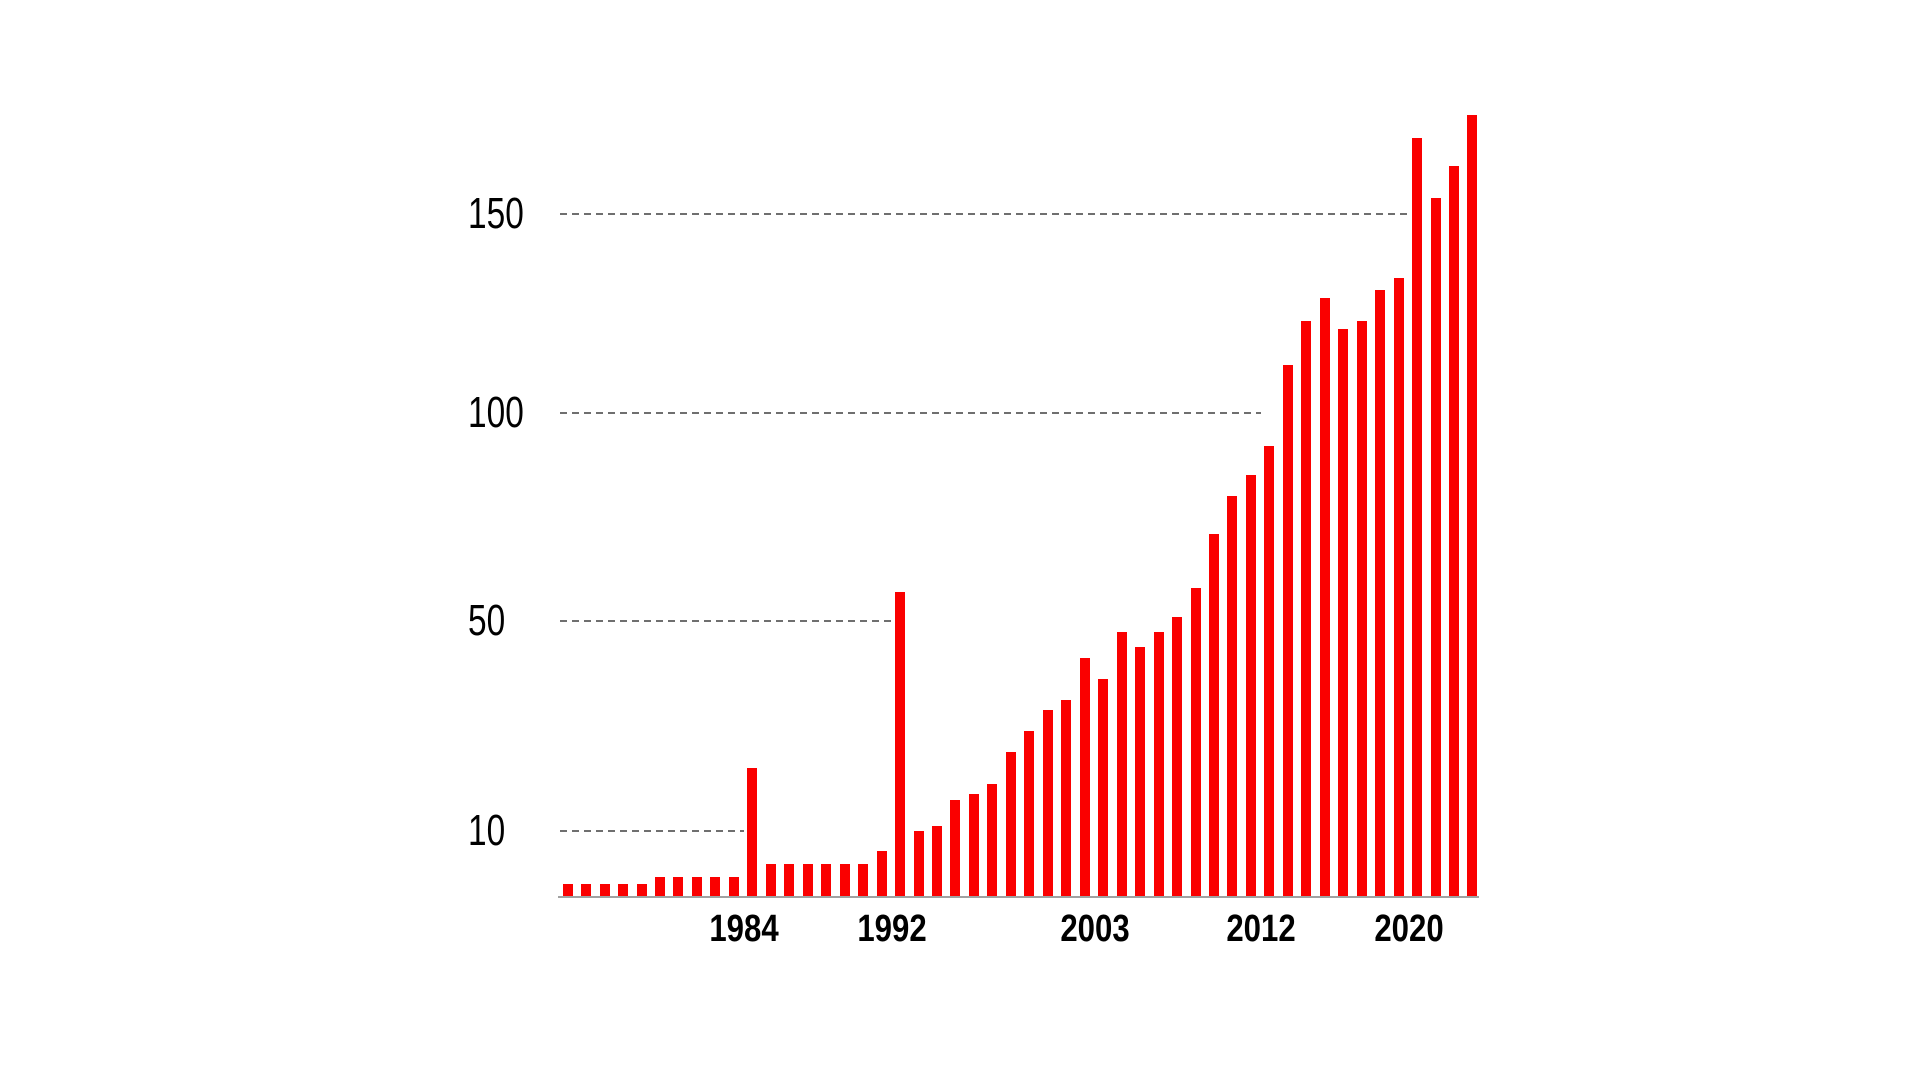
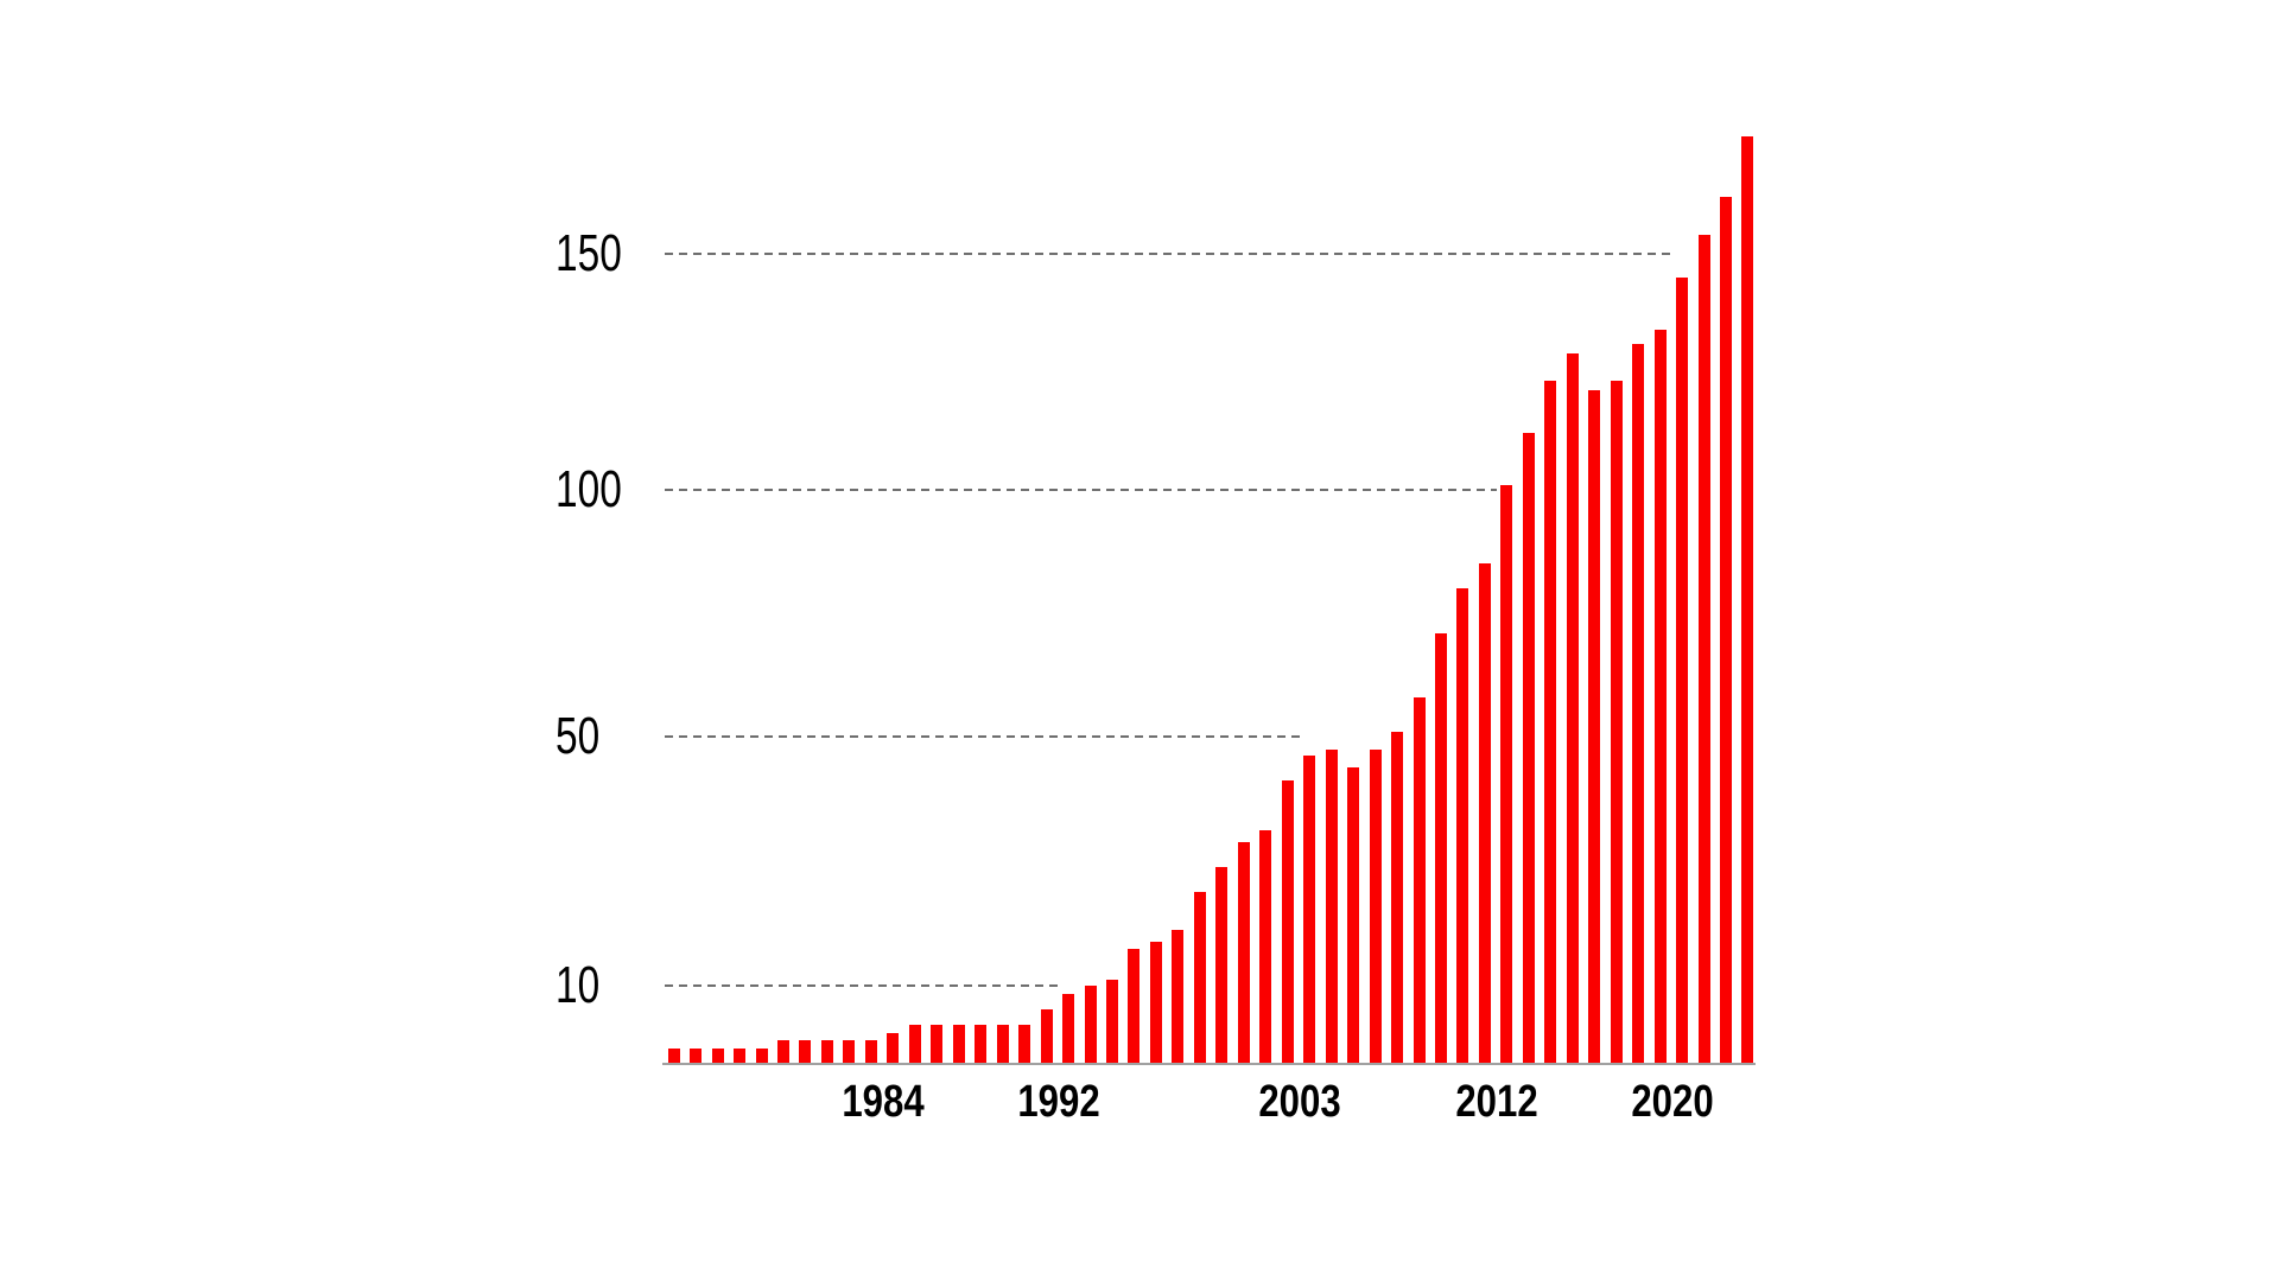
1984: 22 -> 4
1992: 57 -> 9
2003: 39 -> 47
2012: 92 -> 101
2020: 169 -> 145
